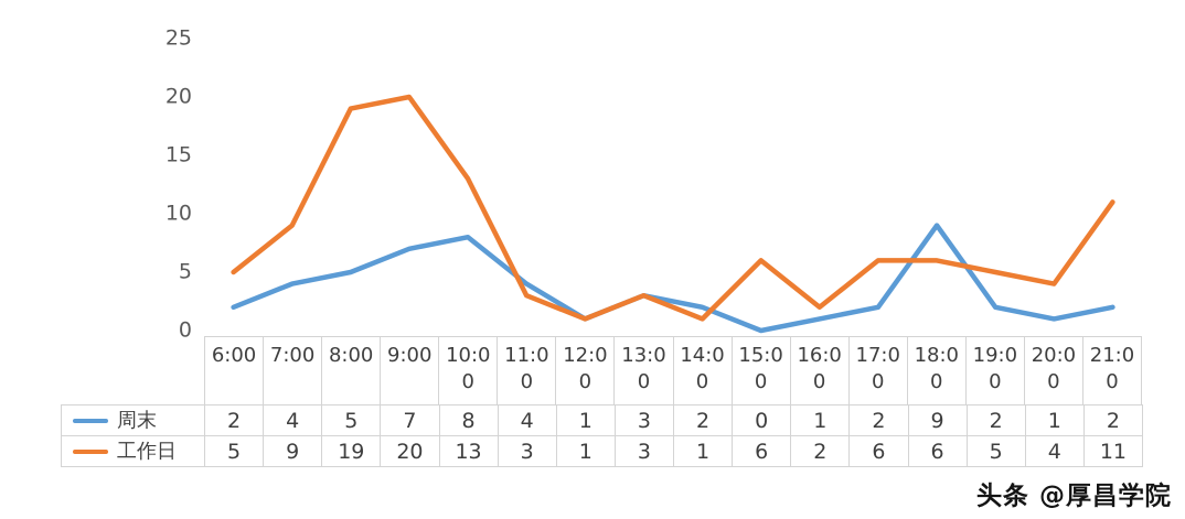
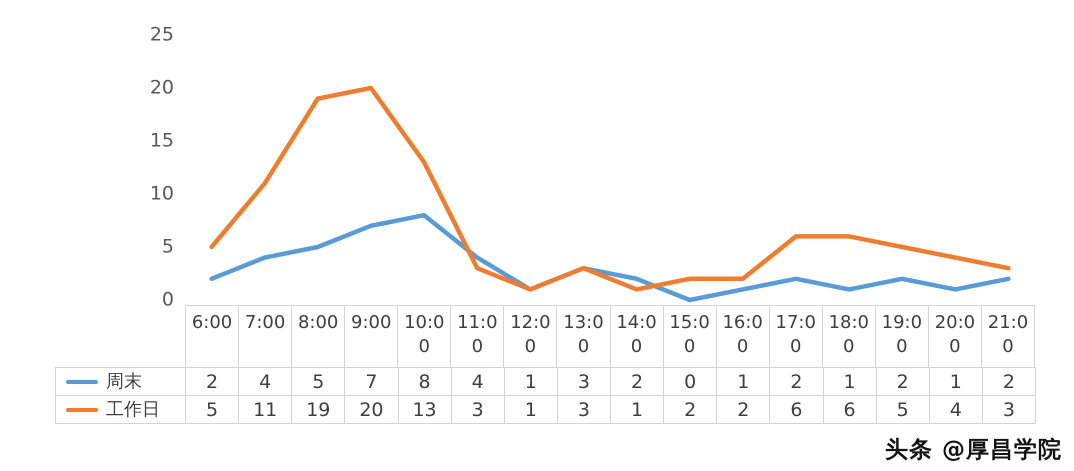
工作日/7:00: 9 -> 11
工作日/15:00: 6 -> 2
周末/18:00: 9 -> 1
工作日/21:00: 11 -> 3
